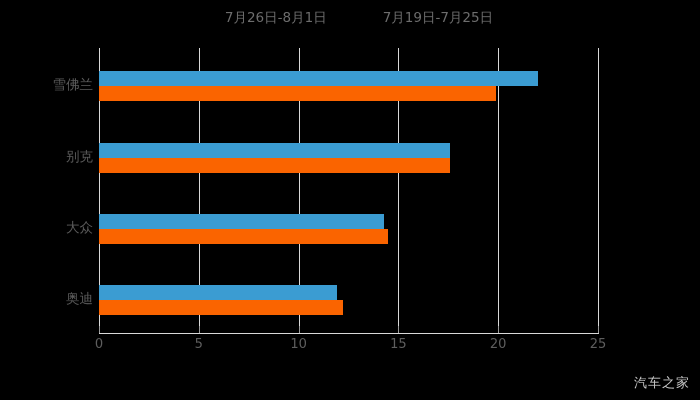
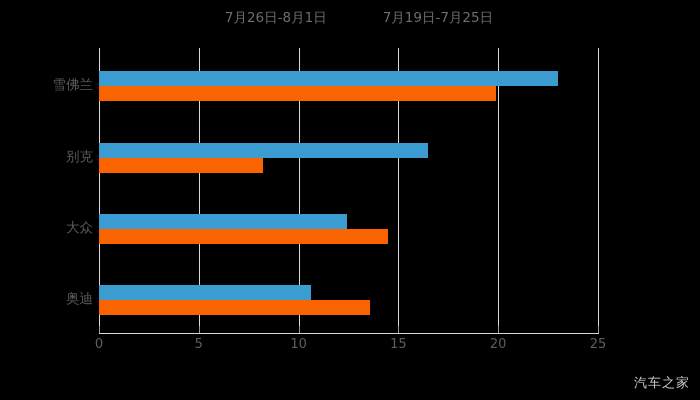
7月26日-8月1日/雪佛兰: 22.0 -> 23.0
7月26日-8月1日/别克: 17.6 -> 16.5
7月19日-7月25日/别克: 17.6 -> 8.2
7月26日-8月1日/大众: 14.3 -> 12.4
7月26日-8月1日/奥迪: 11.9 -> 10.6
7月19日-7月25日/奥迪: 12.2 -> 13.6
